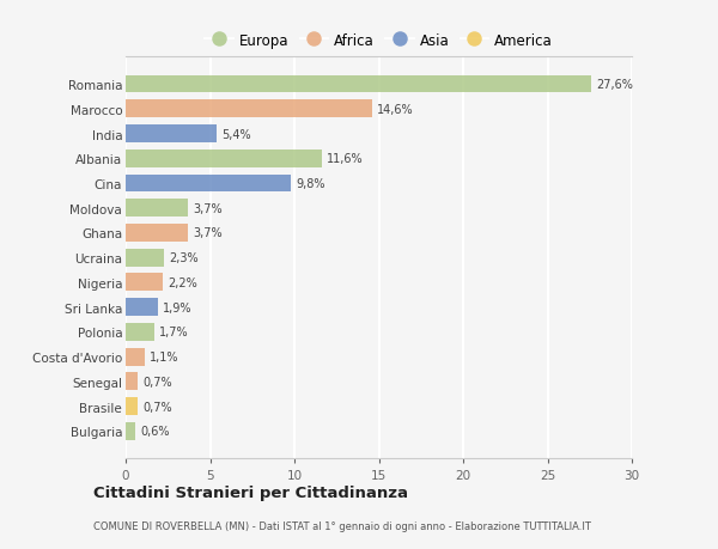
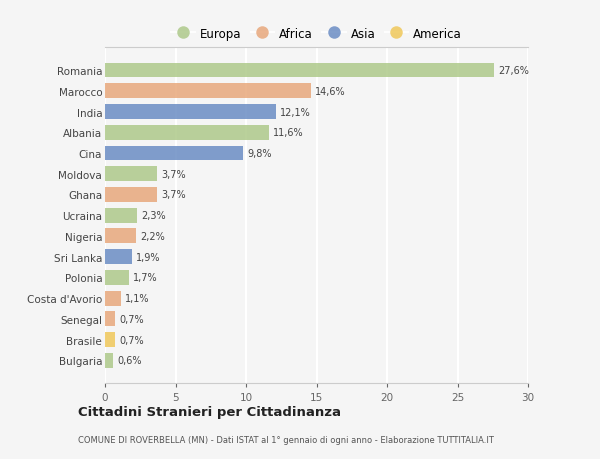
India: 5,4% -> 12,1%
